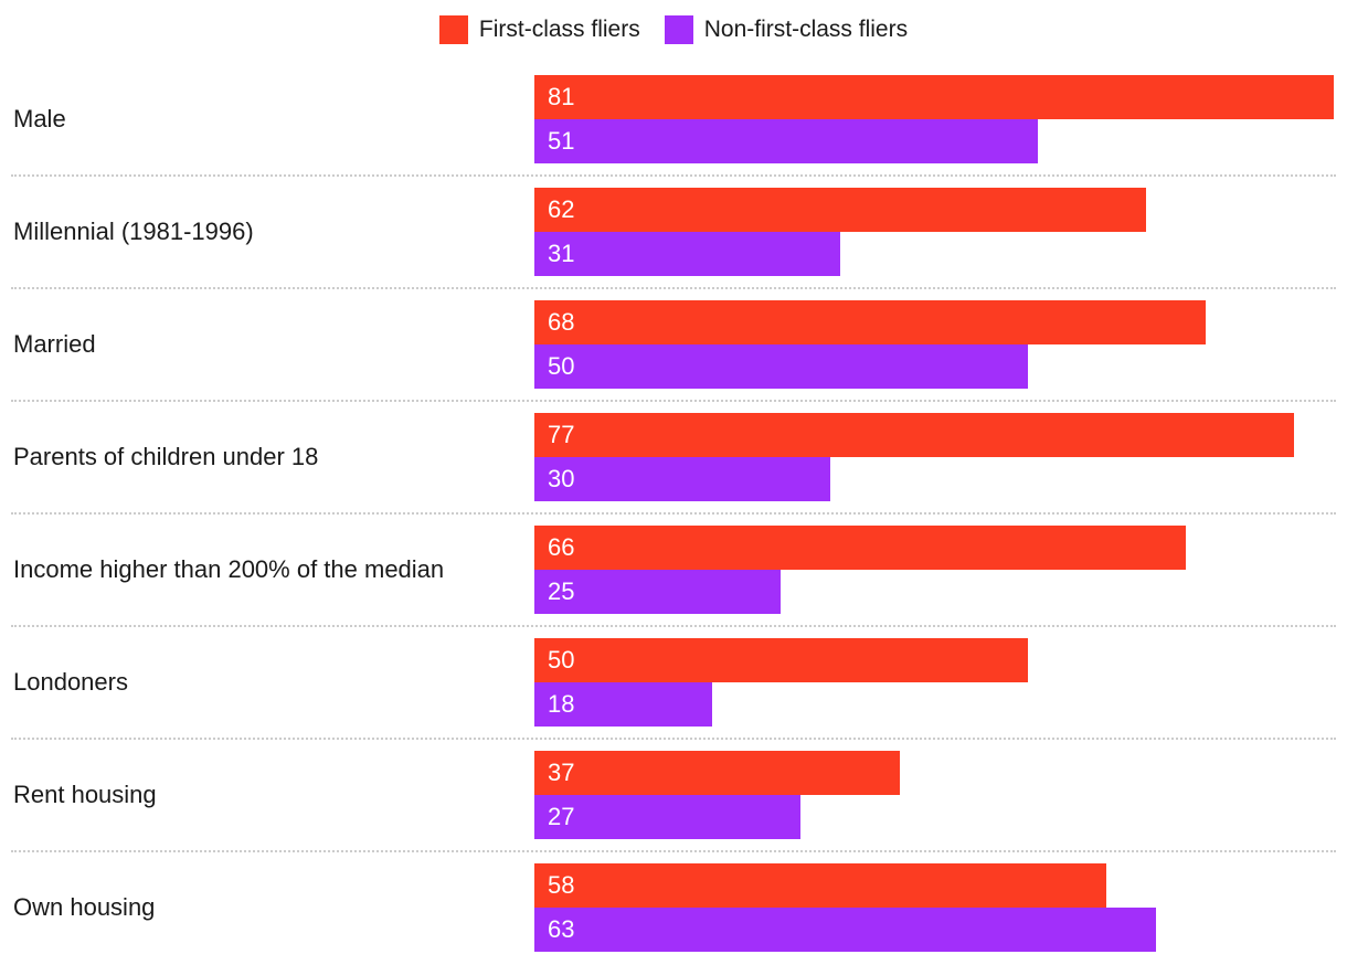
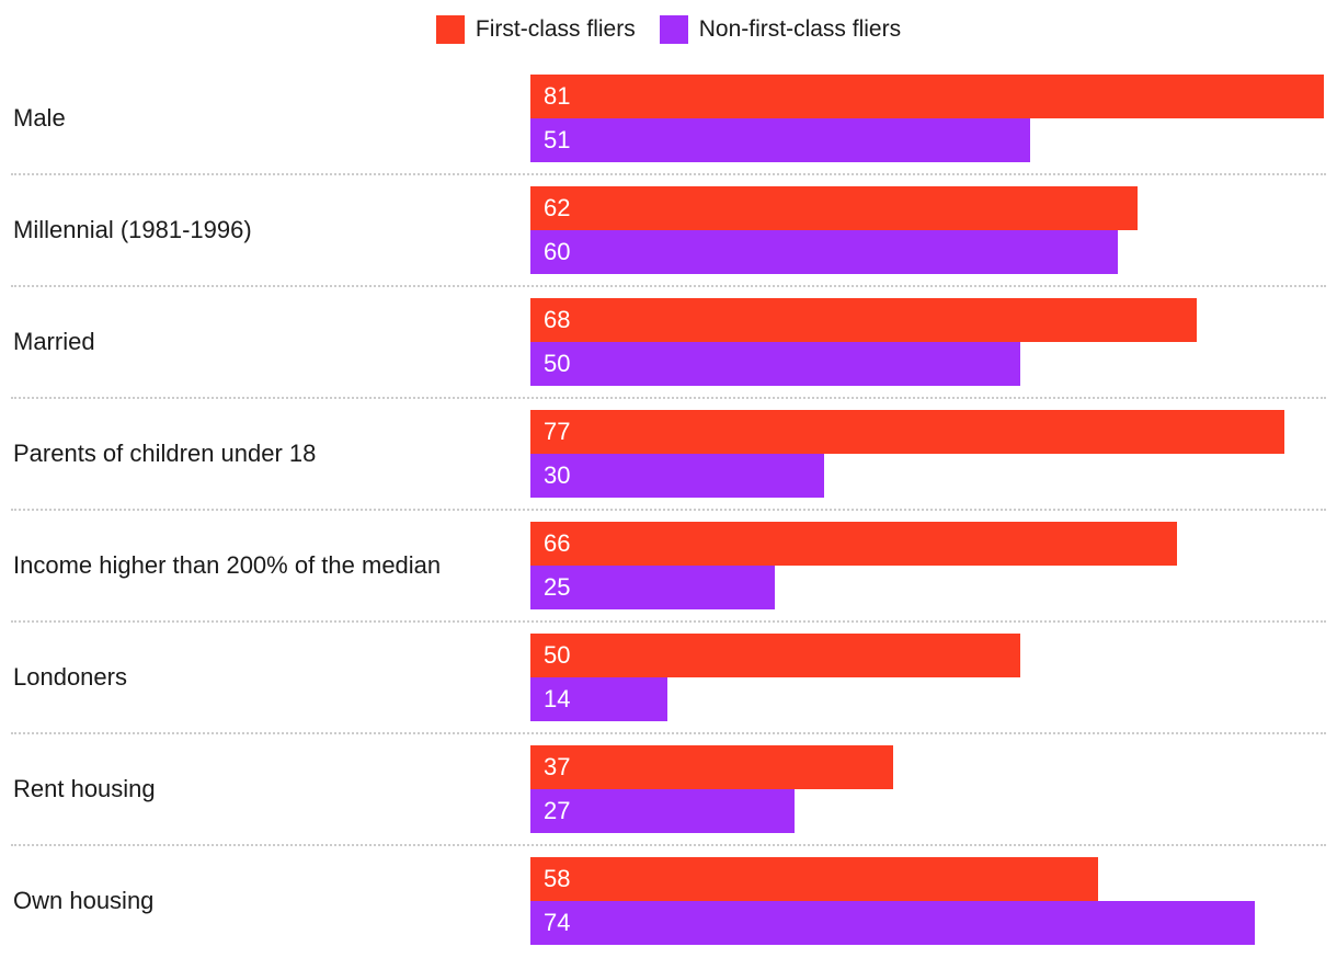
Non-first-class fliers/Millennial (1981-1996): 31 -> 60
Non-first-class fliers/Londoners: 18 -> 14
Non-first-class fliers/Own housing: 63 -> 74
